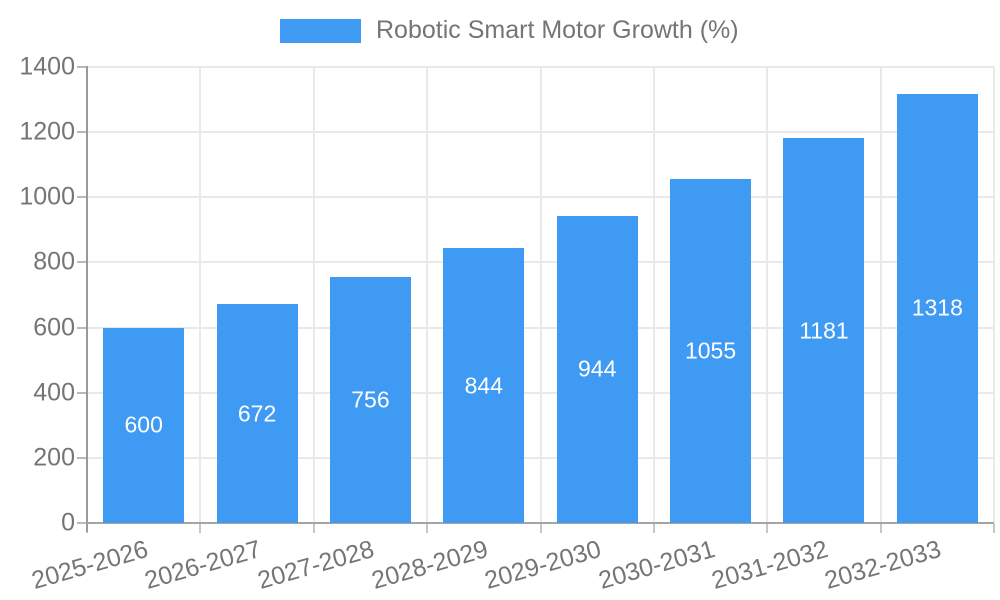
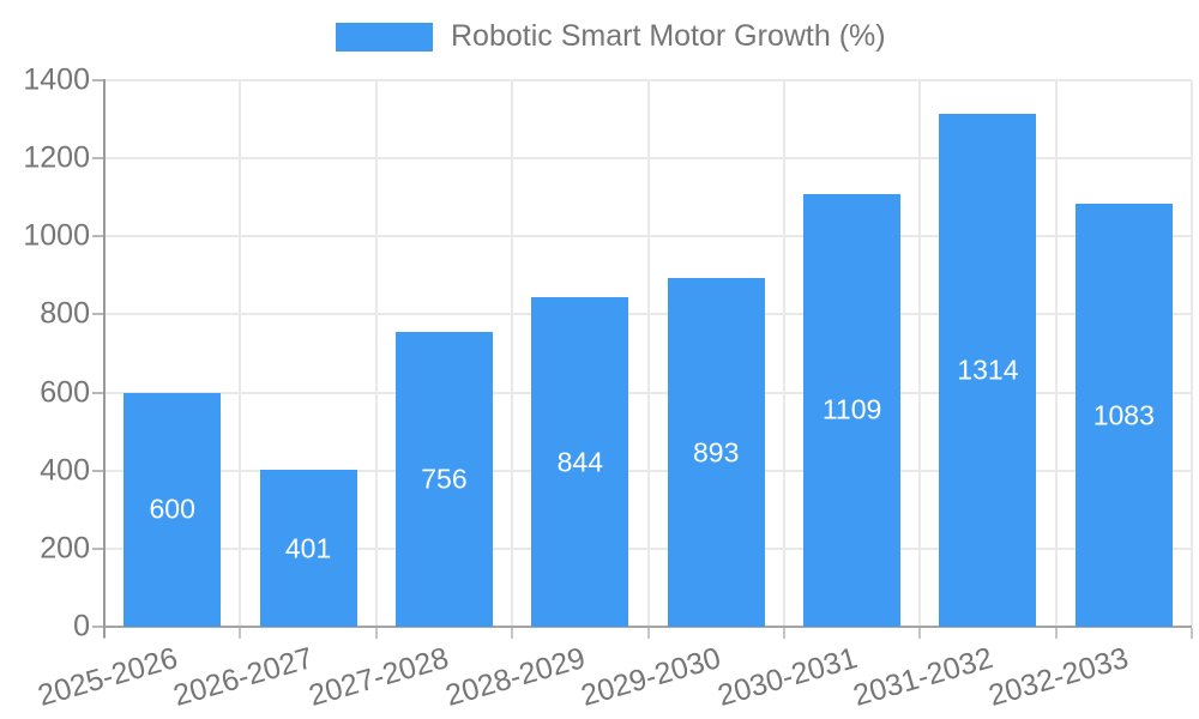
2026-2027: 672 -> 401
2029-2030: 944 -> 893
2030-2031: 1055 -> 1109
2031-2032: 1181 -> 1314
2032-2033: 1318 -> 1083
